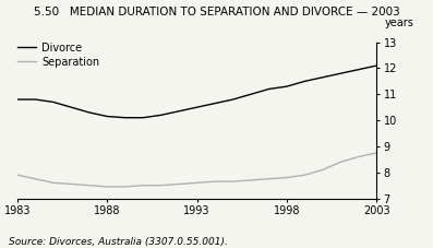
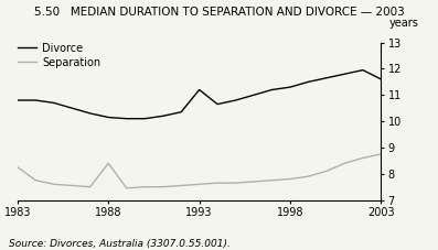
Separation/1983: 7.90 -> 8.25
Separation/1988: 7.45 -> 8.40
Divorce/1993: 10.50 -> 11.20
Divorce/2003: 12.10 -> 11.60
